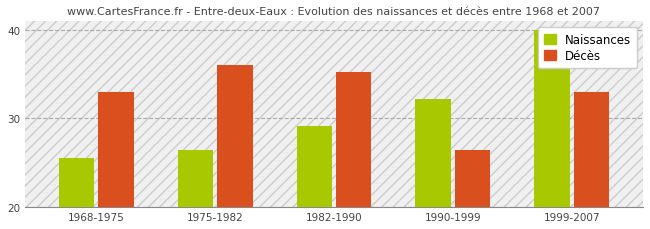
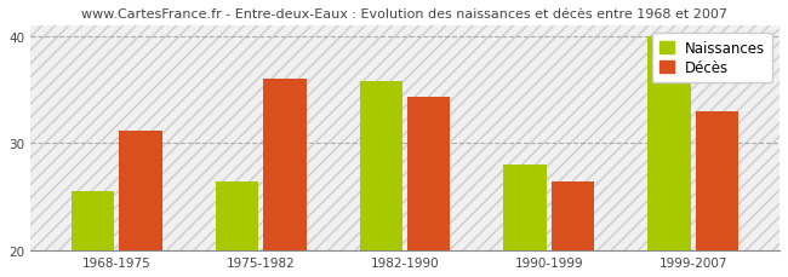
Décès/1968-1975: 33.0 -> 31.2
Naissances/1982-1990: 29.2 -> 35.8
Décès/1982-1990: 35.2 -> 34.3
Naissances/1990-1999: 32.2 -> 28.0
